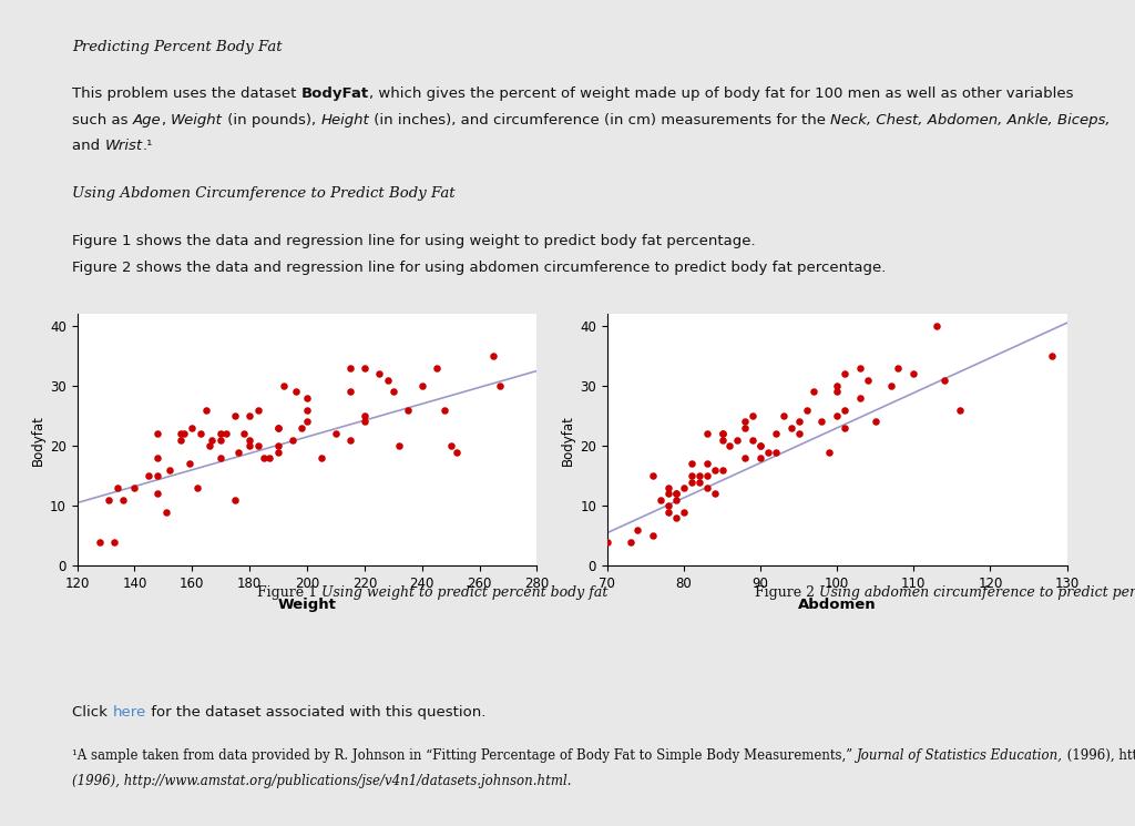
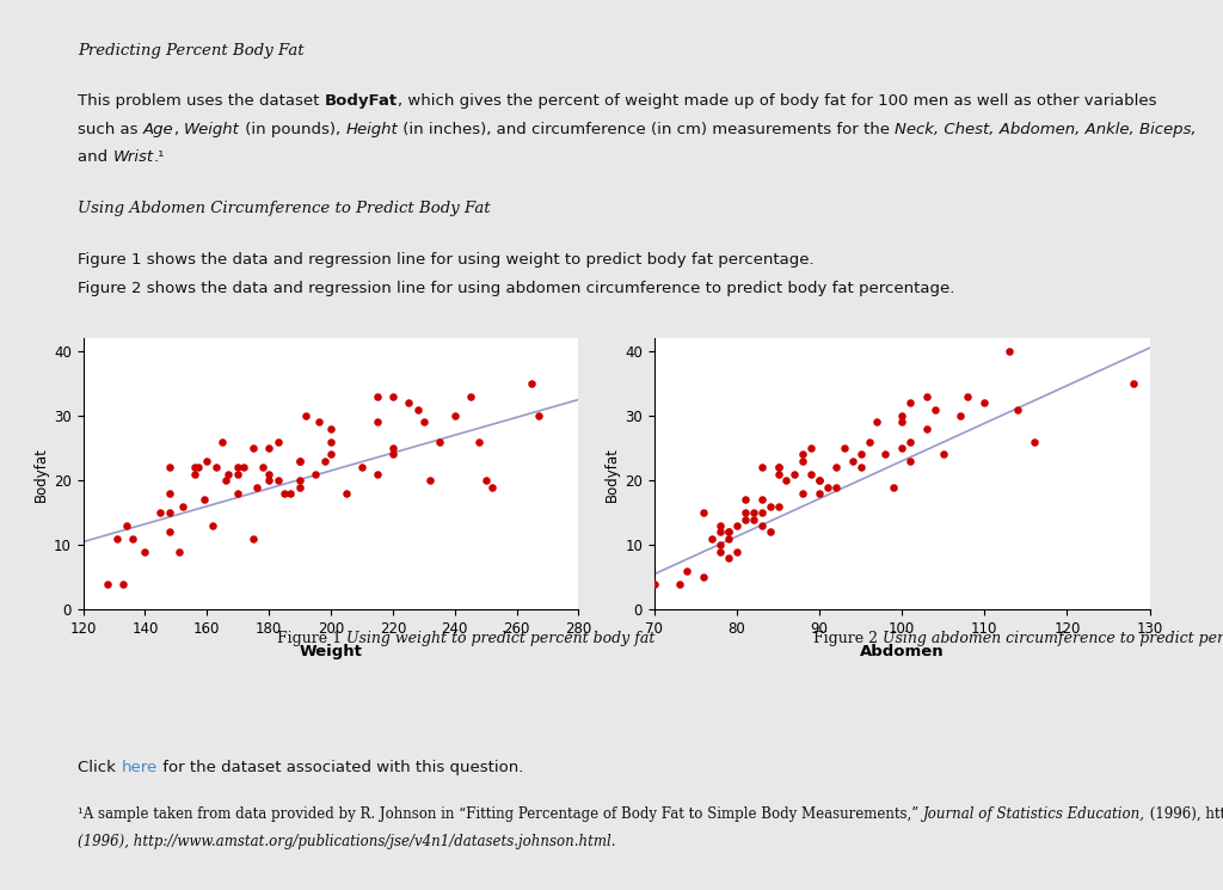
140: 13 -> 9
